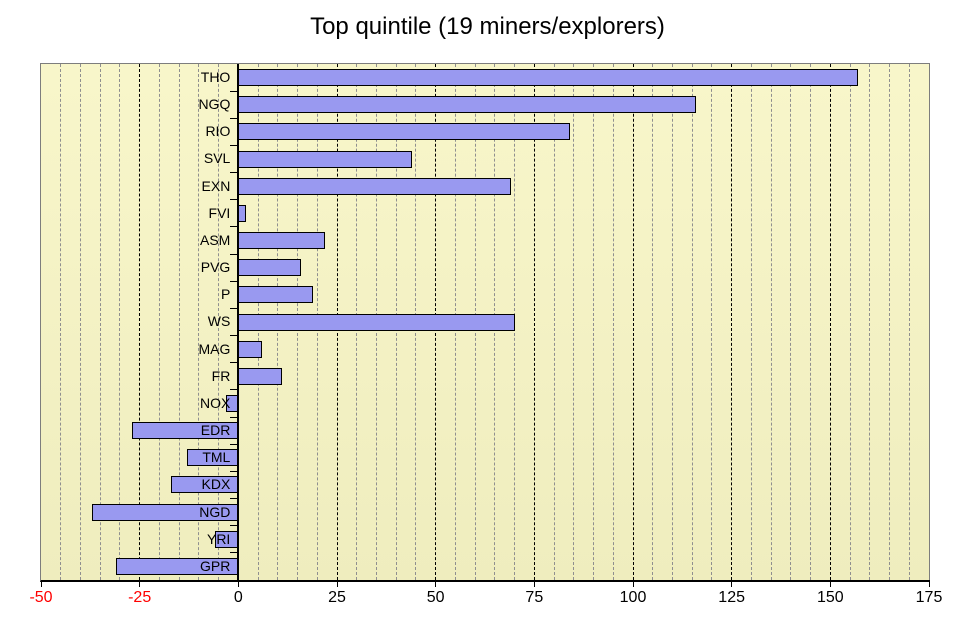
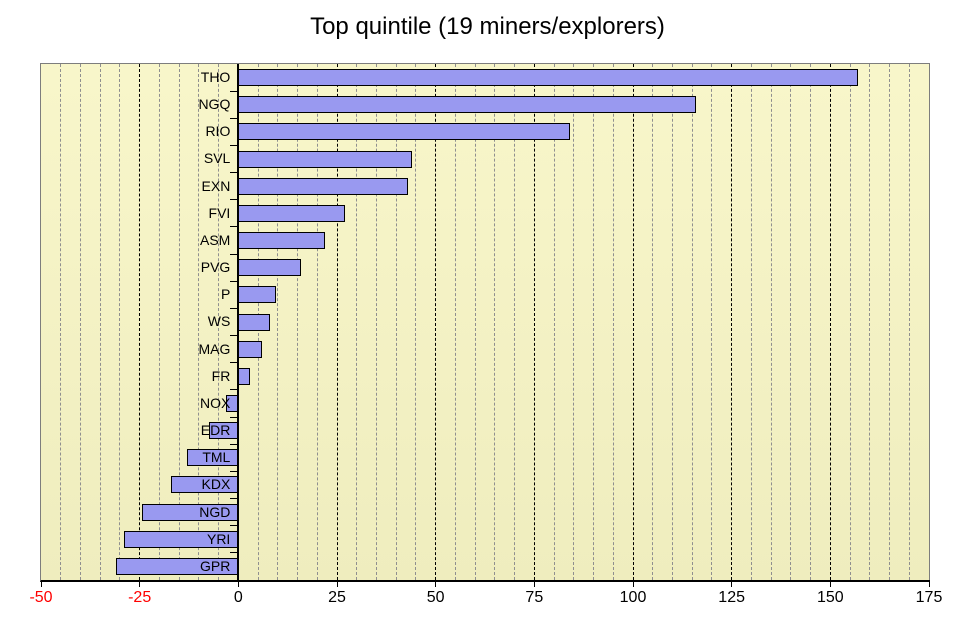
EXN: 69 -> 43
FVI: 2 -> 27
P: 19 -> 10
WS: 70 -> 8
FR: 11 -> 3
EDR: -27 -> -8
NGD: -37 -> -24
YRI: -6 -> -29
